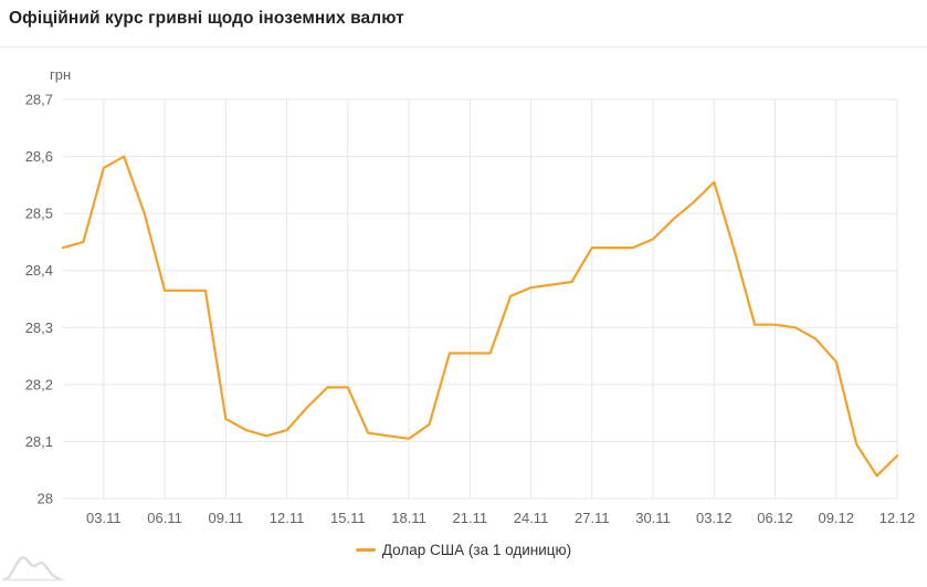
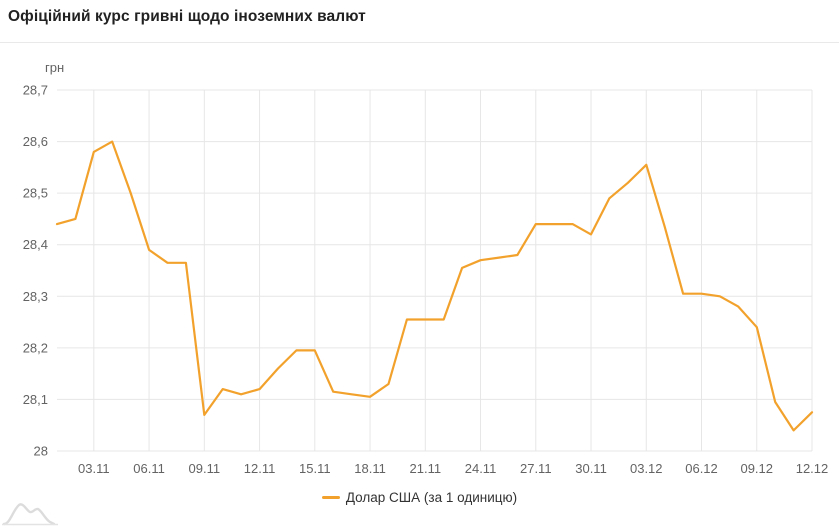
06.11: 28,36 -> 28,39
09.11: 28,14 -> 28,07
30.11: 28,45 -> 28,42
